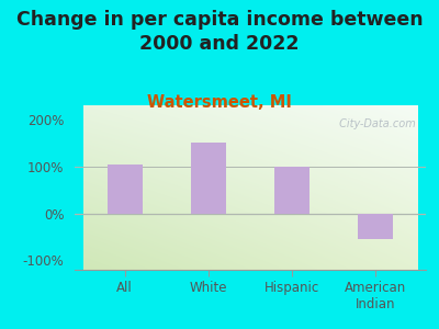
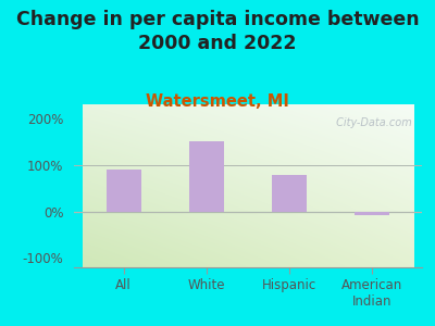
All: 105% -> 90%
Hispanic: 100% -> 78%
American Indian: -55% -> -8%
